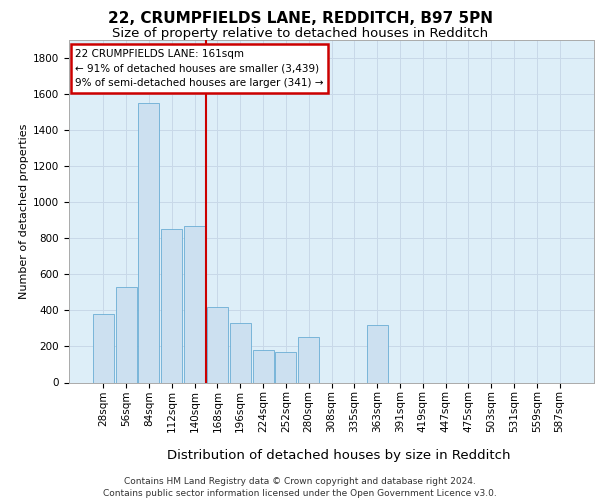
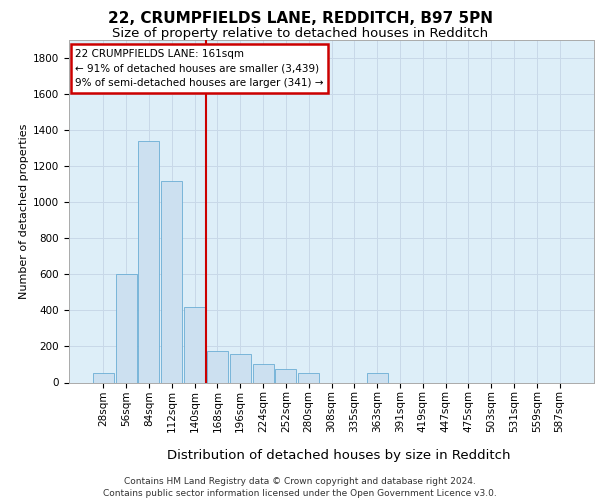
28sqm: 380 -> 50
56sqm: 530 -> 600
84sqm: 1550 -> 1340
112sqm: 850 -> 1120
140sqm: 870 -> 420
168sqm: 420 -> 180
196sqm: 330 -> 160
224sqm: 180 -> 100
252sqm: 170 -> 80
280sqm: 250 -> 50
363sqm: 320 -> 50
